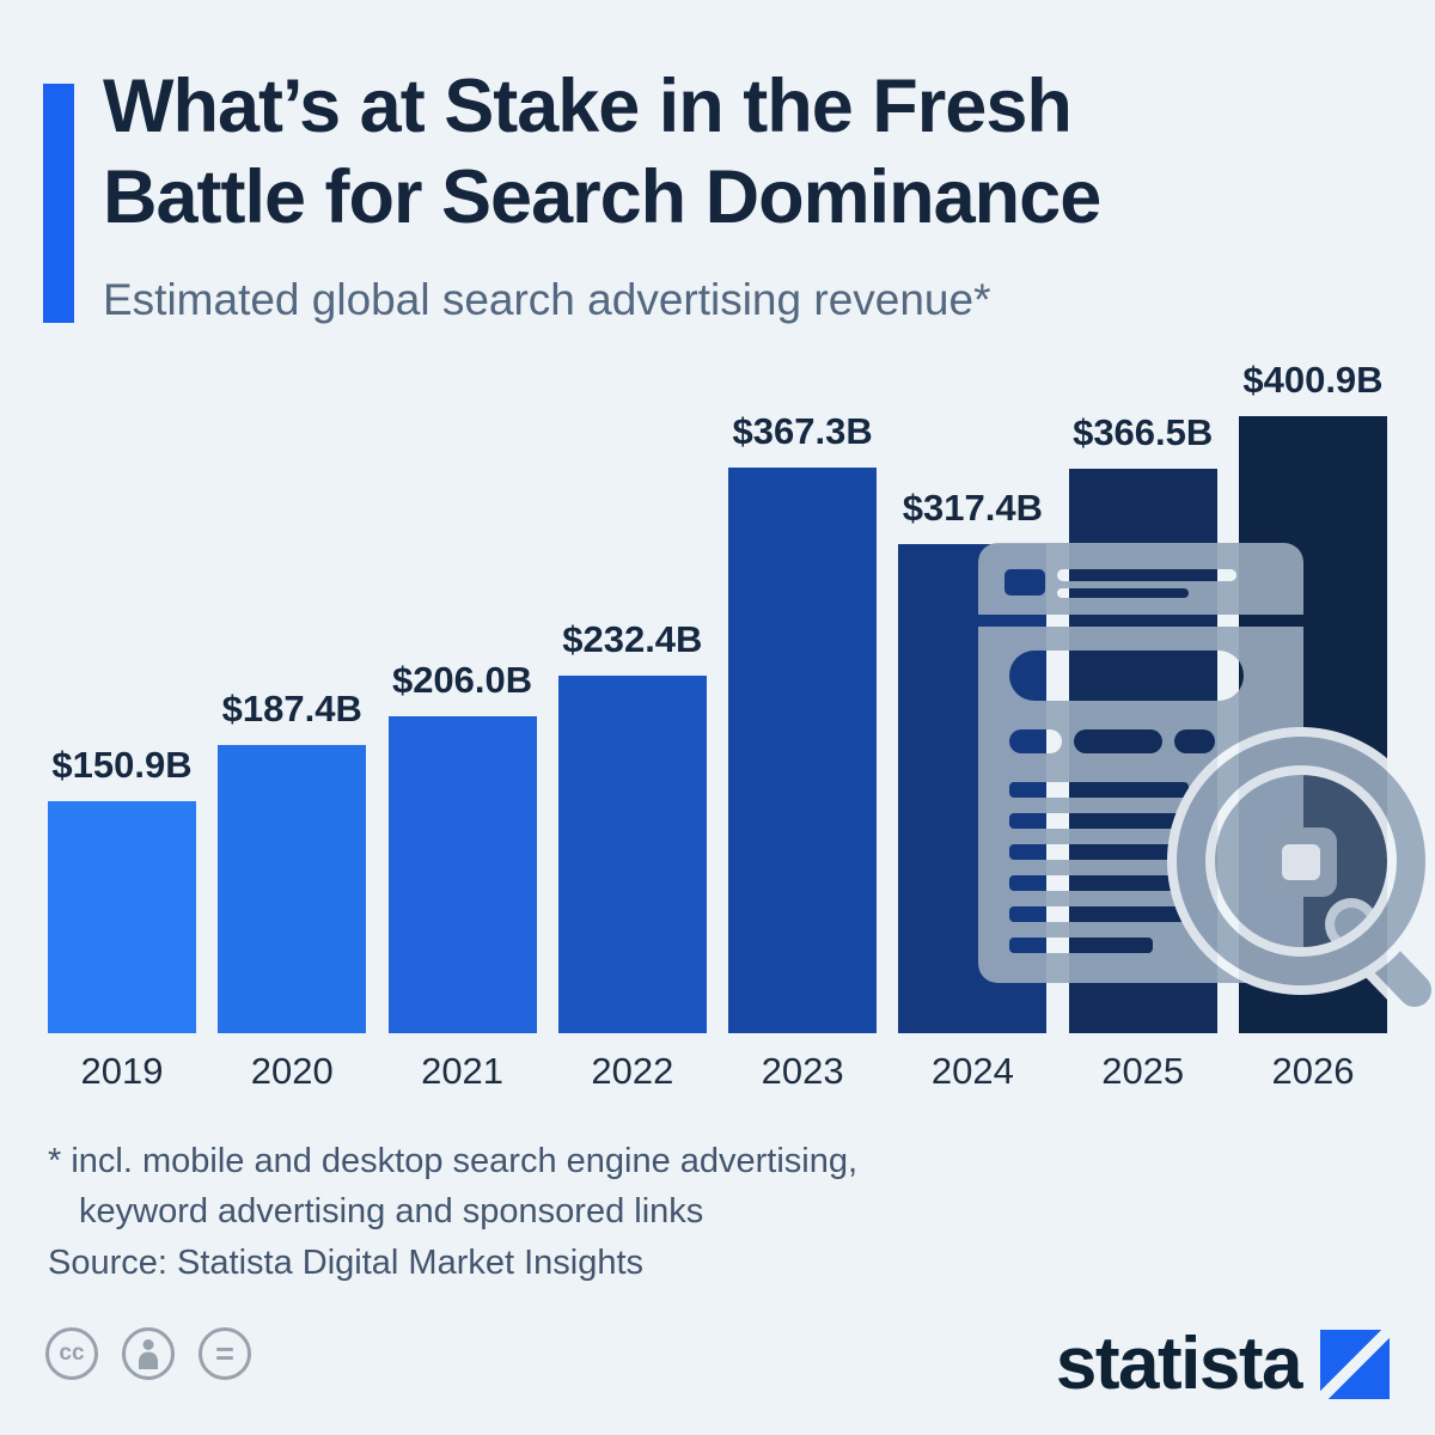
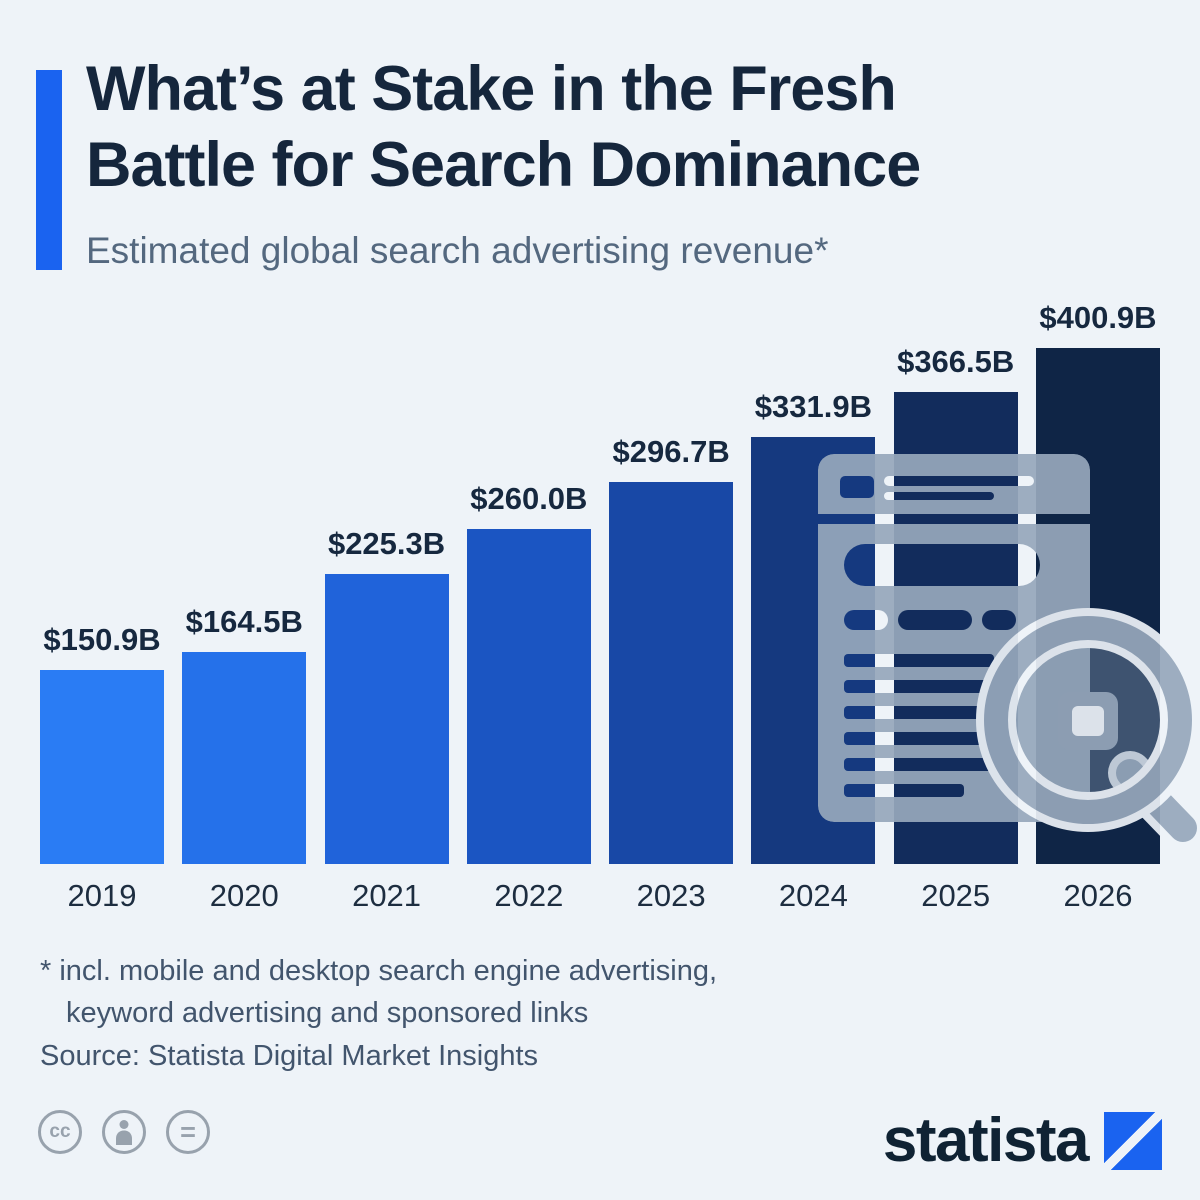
2020: $187.4B -> $164.5B
2021: $206.0B -> $225.3B
2022: $232.4B -> $260.0B
2023: $367.3B -> $296.7B
2024: $317.4B -> $331.9B
